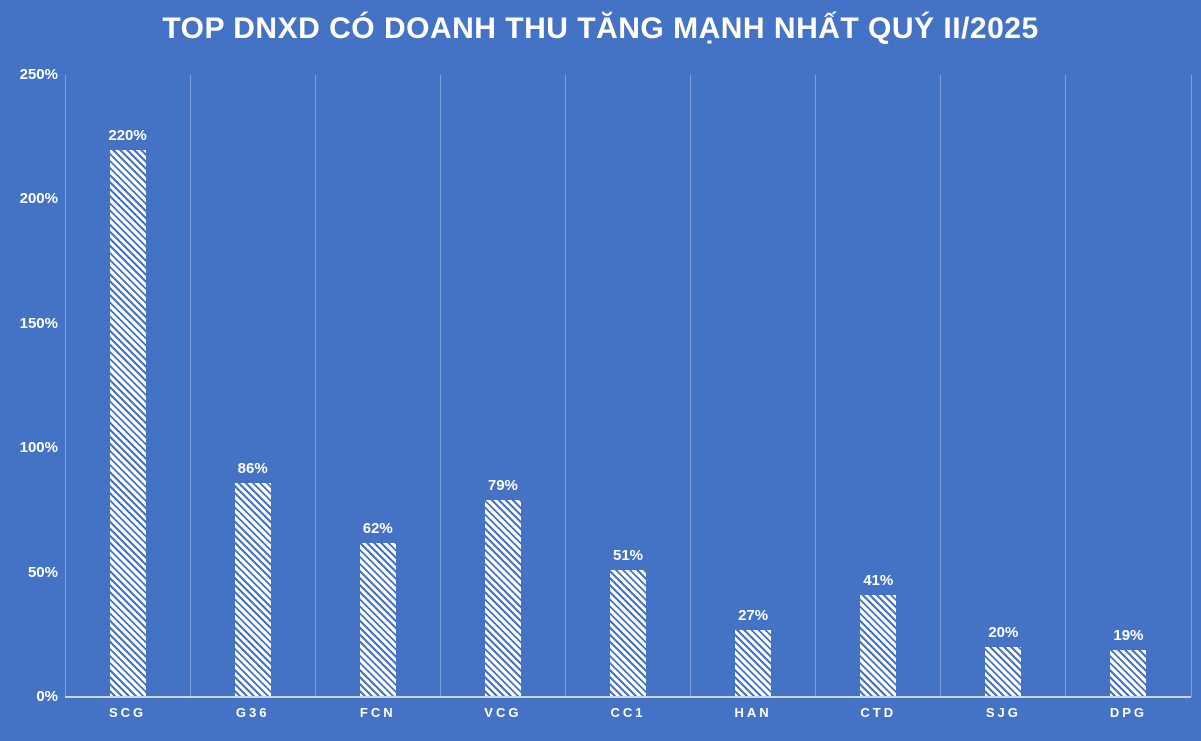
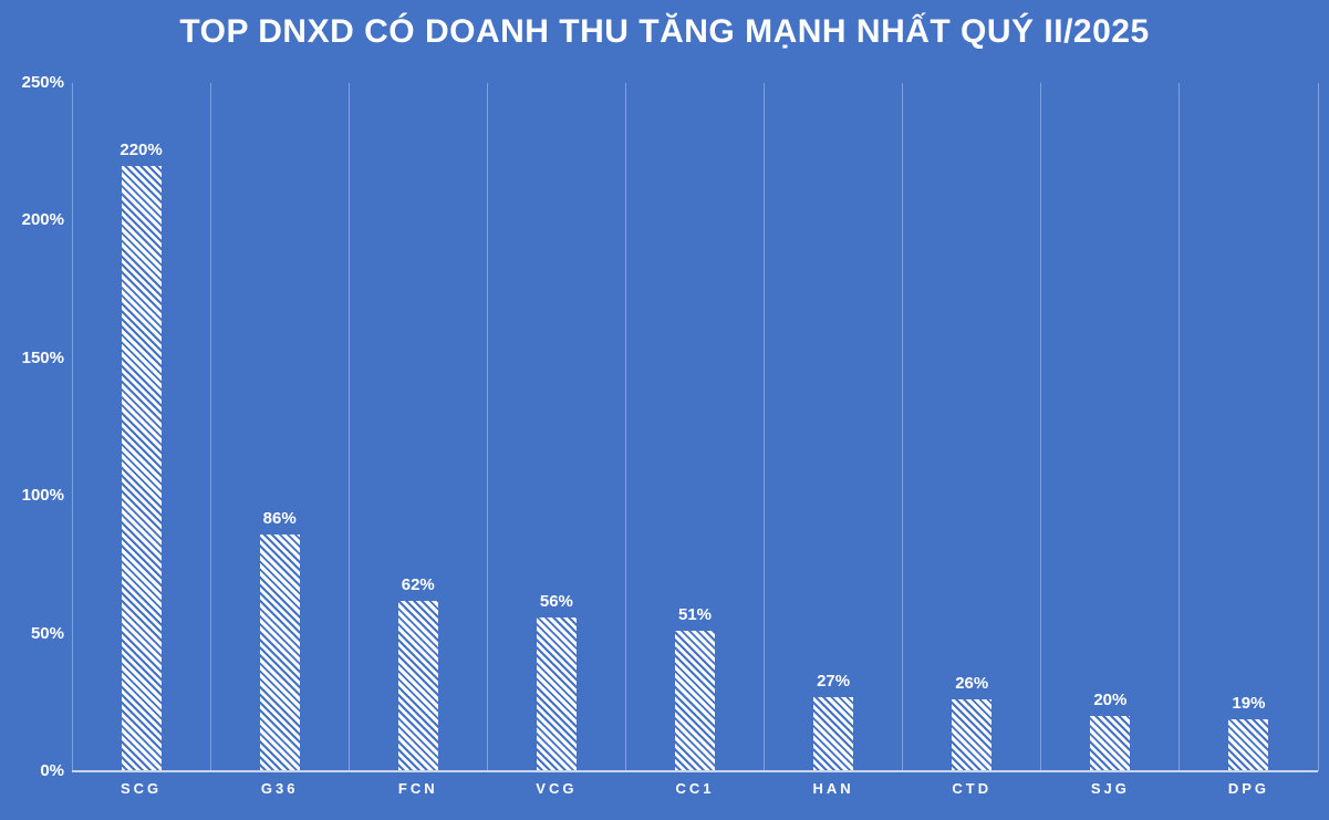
VCG: 79% -> 56%
CTD: 41% -> 26%
